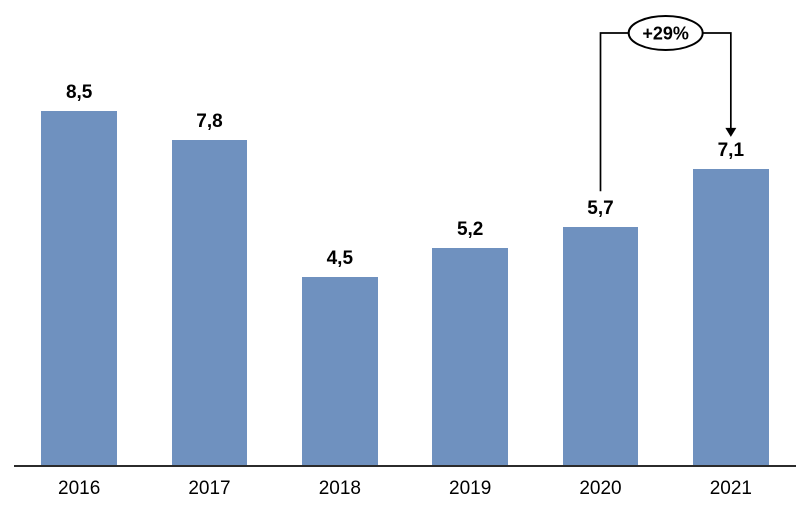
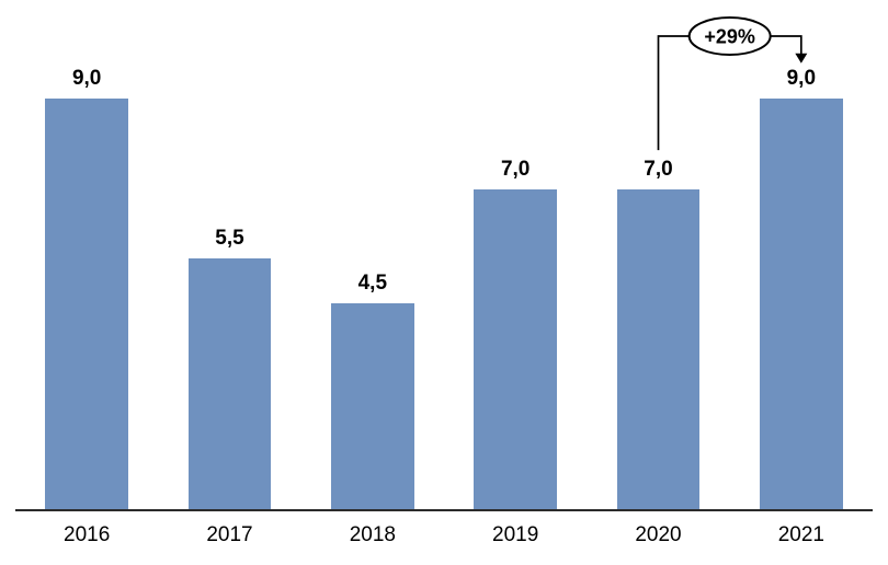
2016: 8,5 -> 9,0
2017: 7,8 -> 5,5
2019: 5,2 -> 7,0
2020: 5,7 -> 7,0
2021: 7,1 -> 9,0
